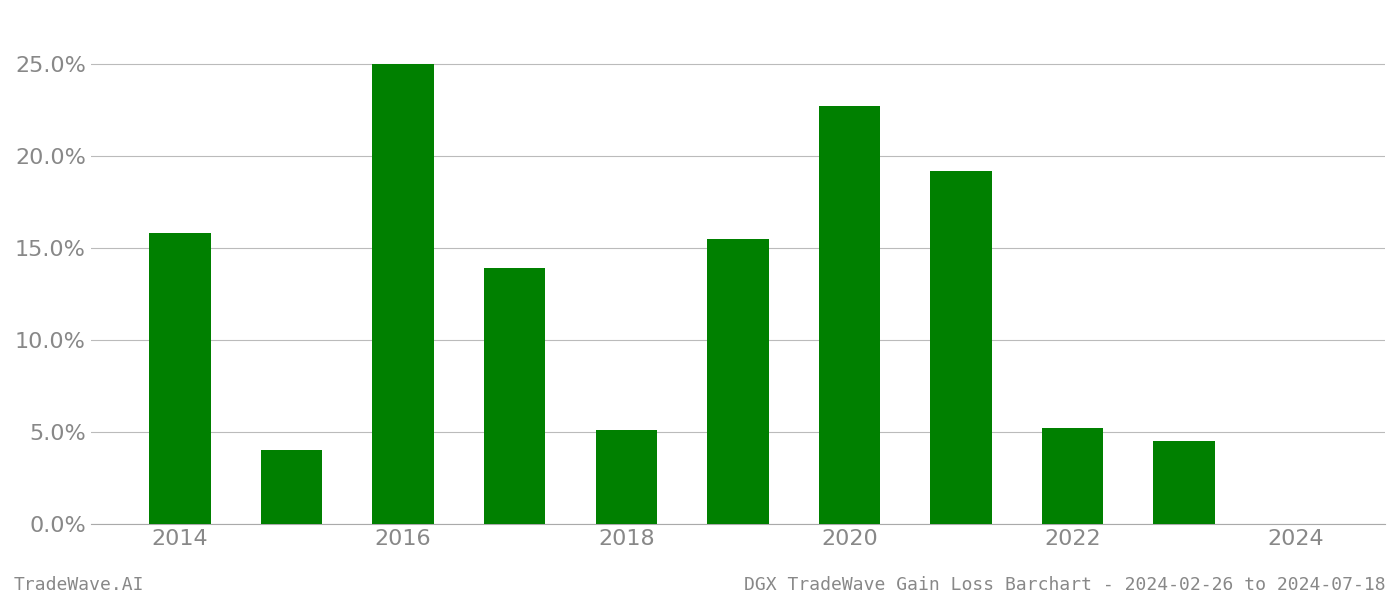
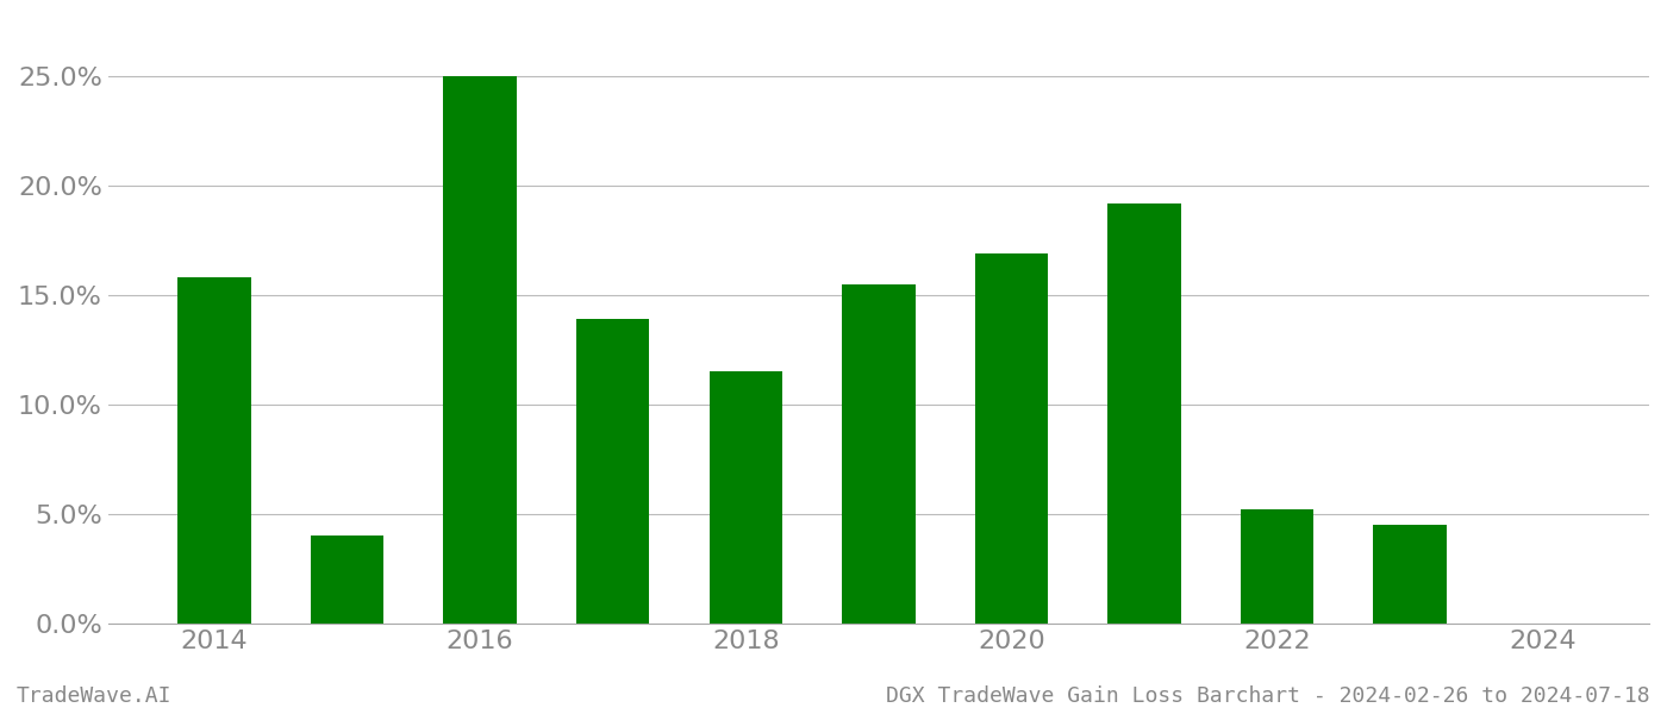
2018: 5.1% -> 11.5%
2020: 22.7% -> 16.9%
